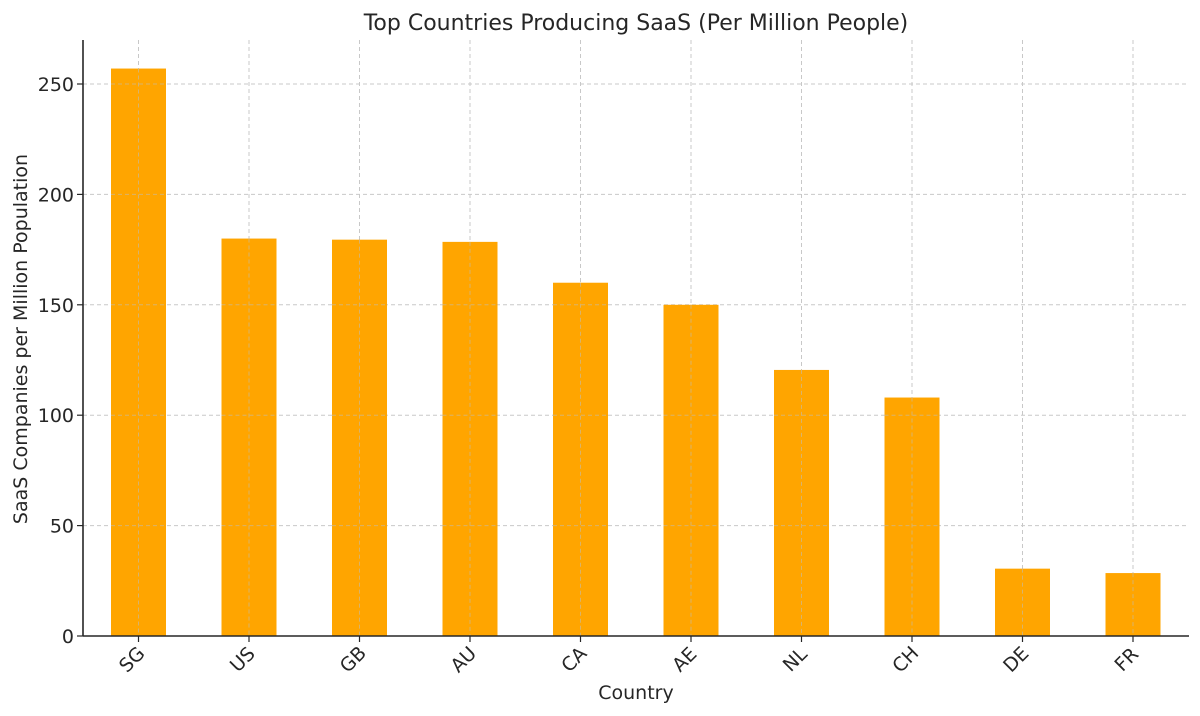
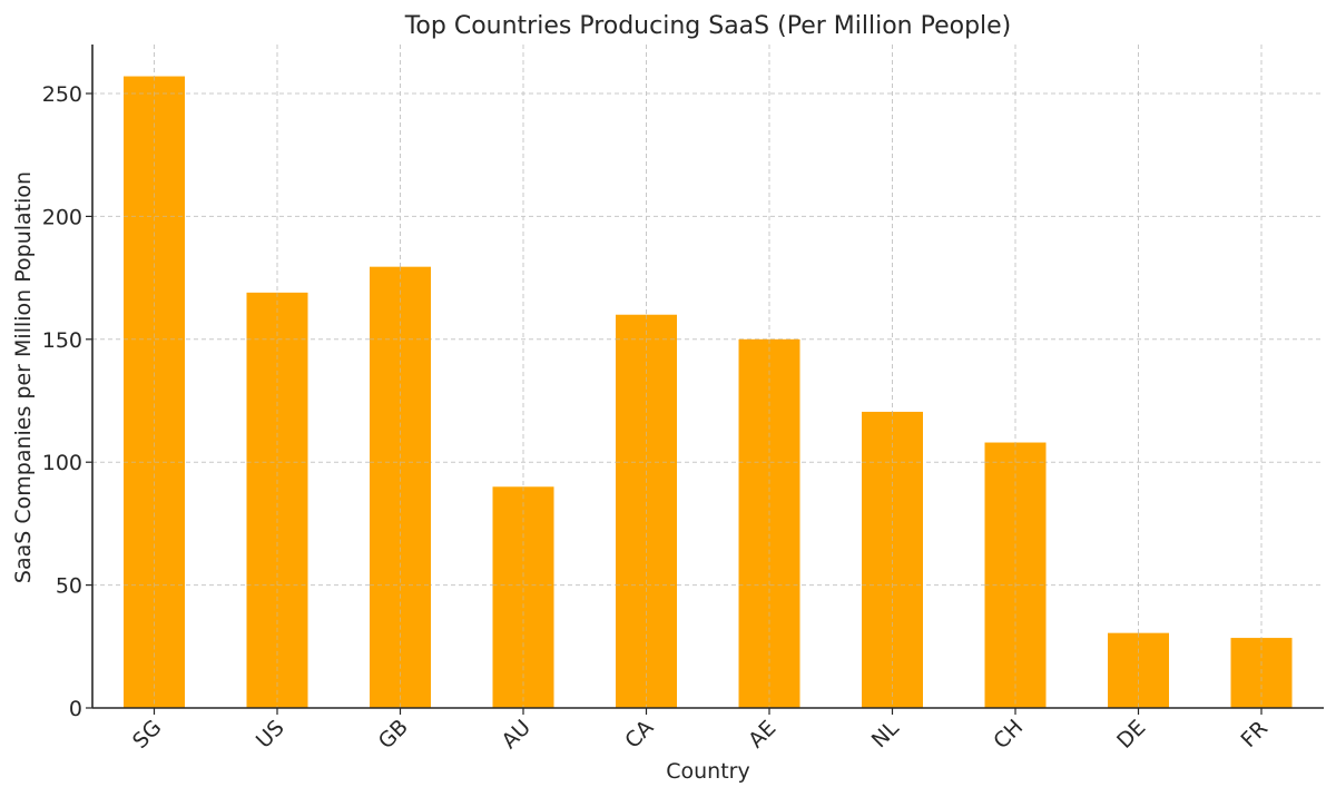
US: 180 -> 169
AU: 178 -> 90
